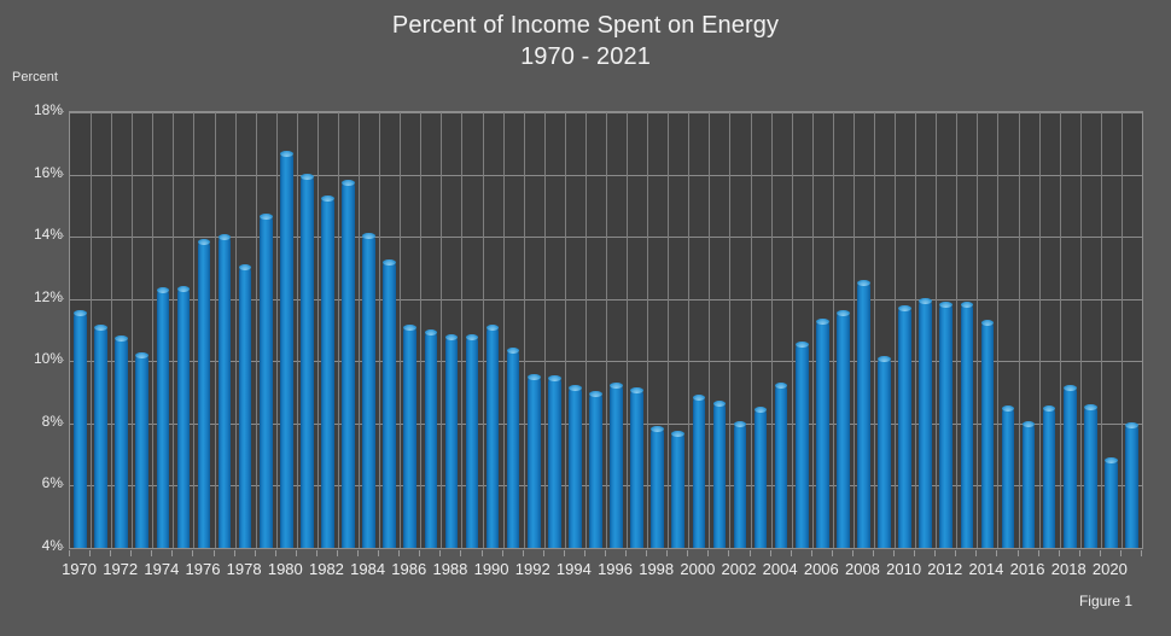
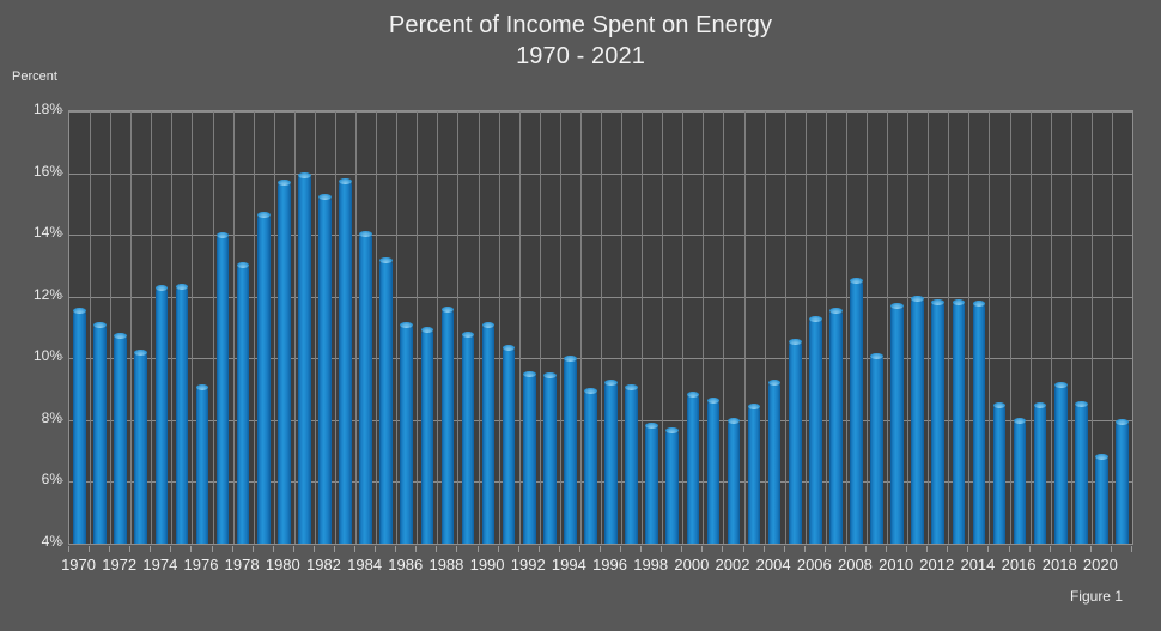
1976: 13.8% -> 9.1%
1980: 16.7% -> 15.7%
1988: 10.8% -> 11.6%
1994: 9.2% -> 10.0%
2014: 11.2% -> 11.8%
